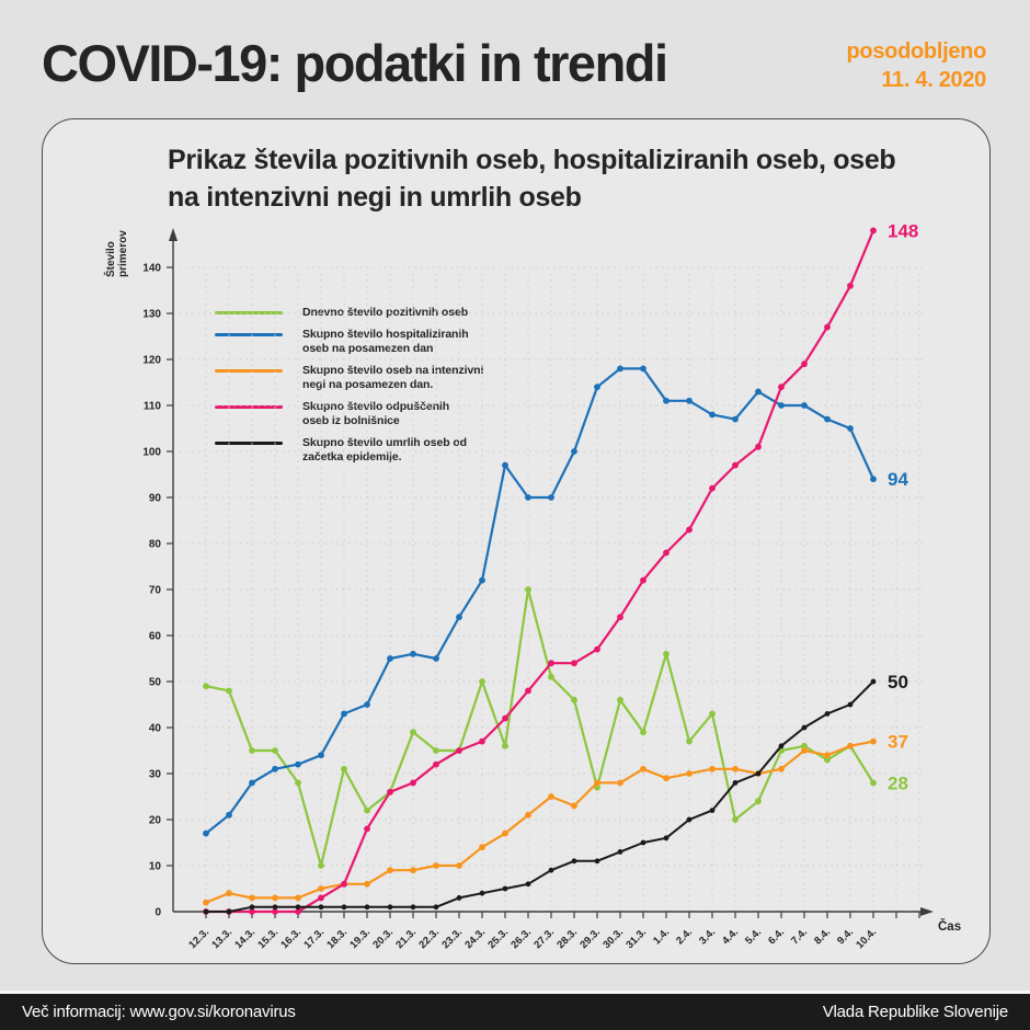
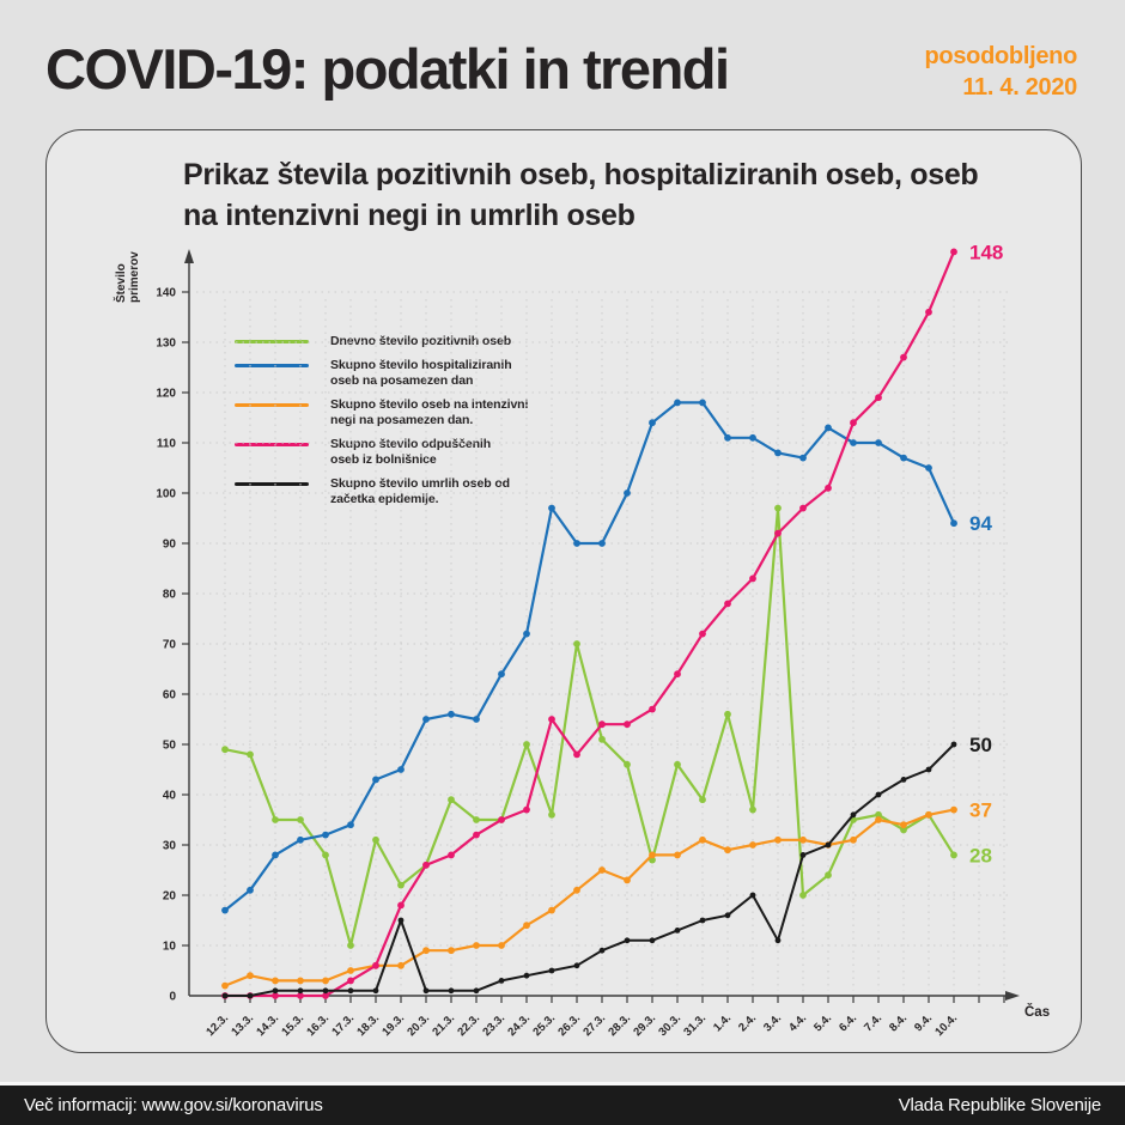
Skupno število umrlih oseb od začetka epidemije./19.3.: 1 -> 15
Skupno število odpuščenih oseb iz bolnišnice/25.3.: 42 -> 55
Dnevno število pozitivnih oseb/3.4.: 43 -> 97
Skupno število umrlih oseb od začetka epidemije./3.4.: 22 -> 11
